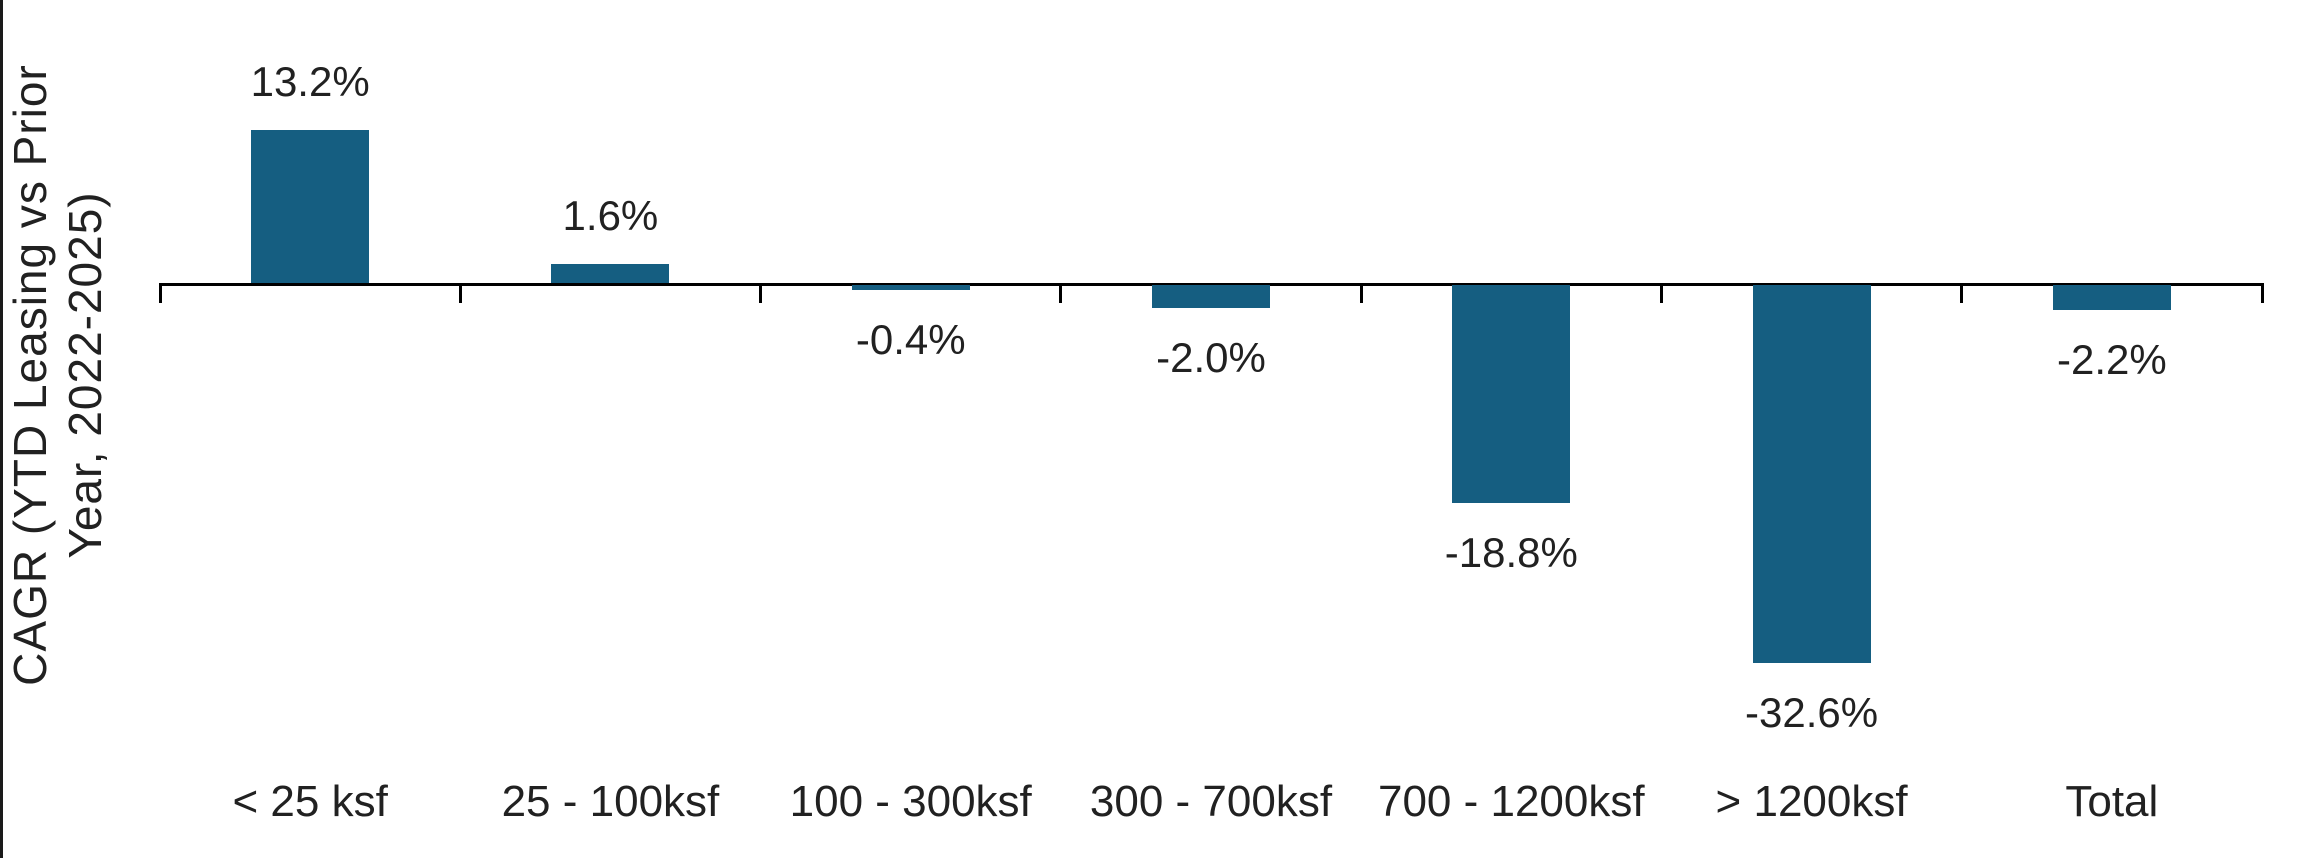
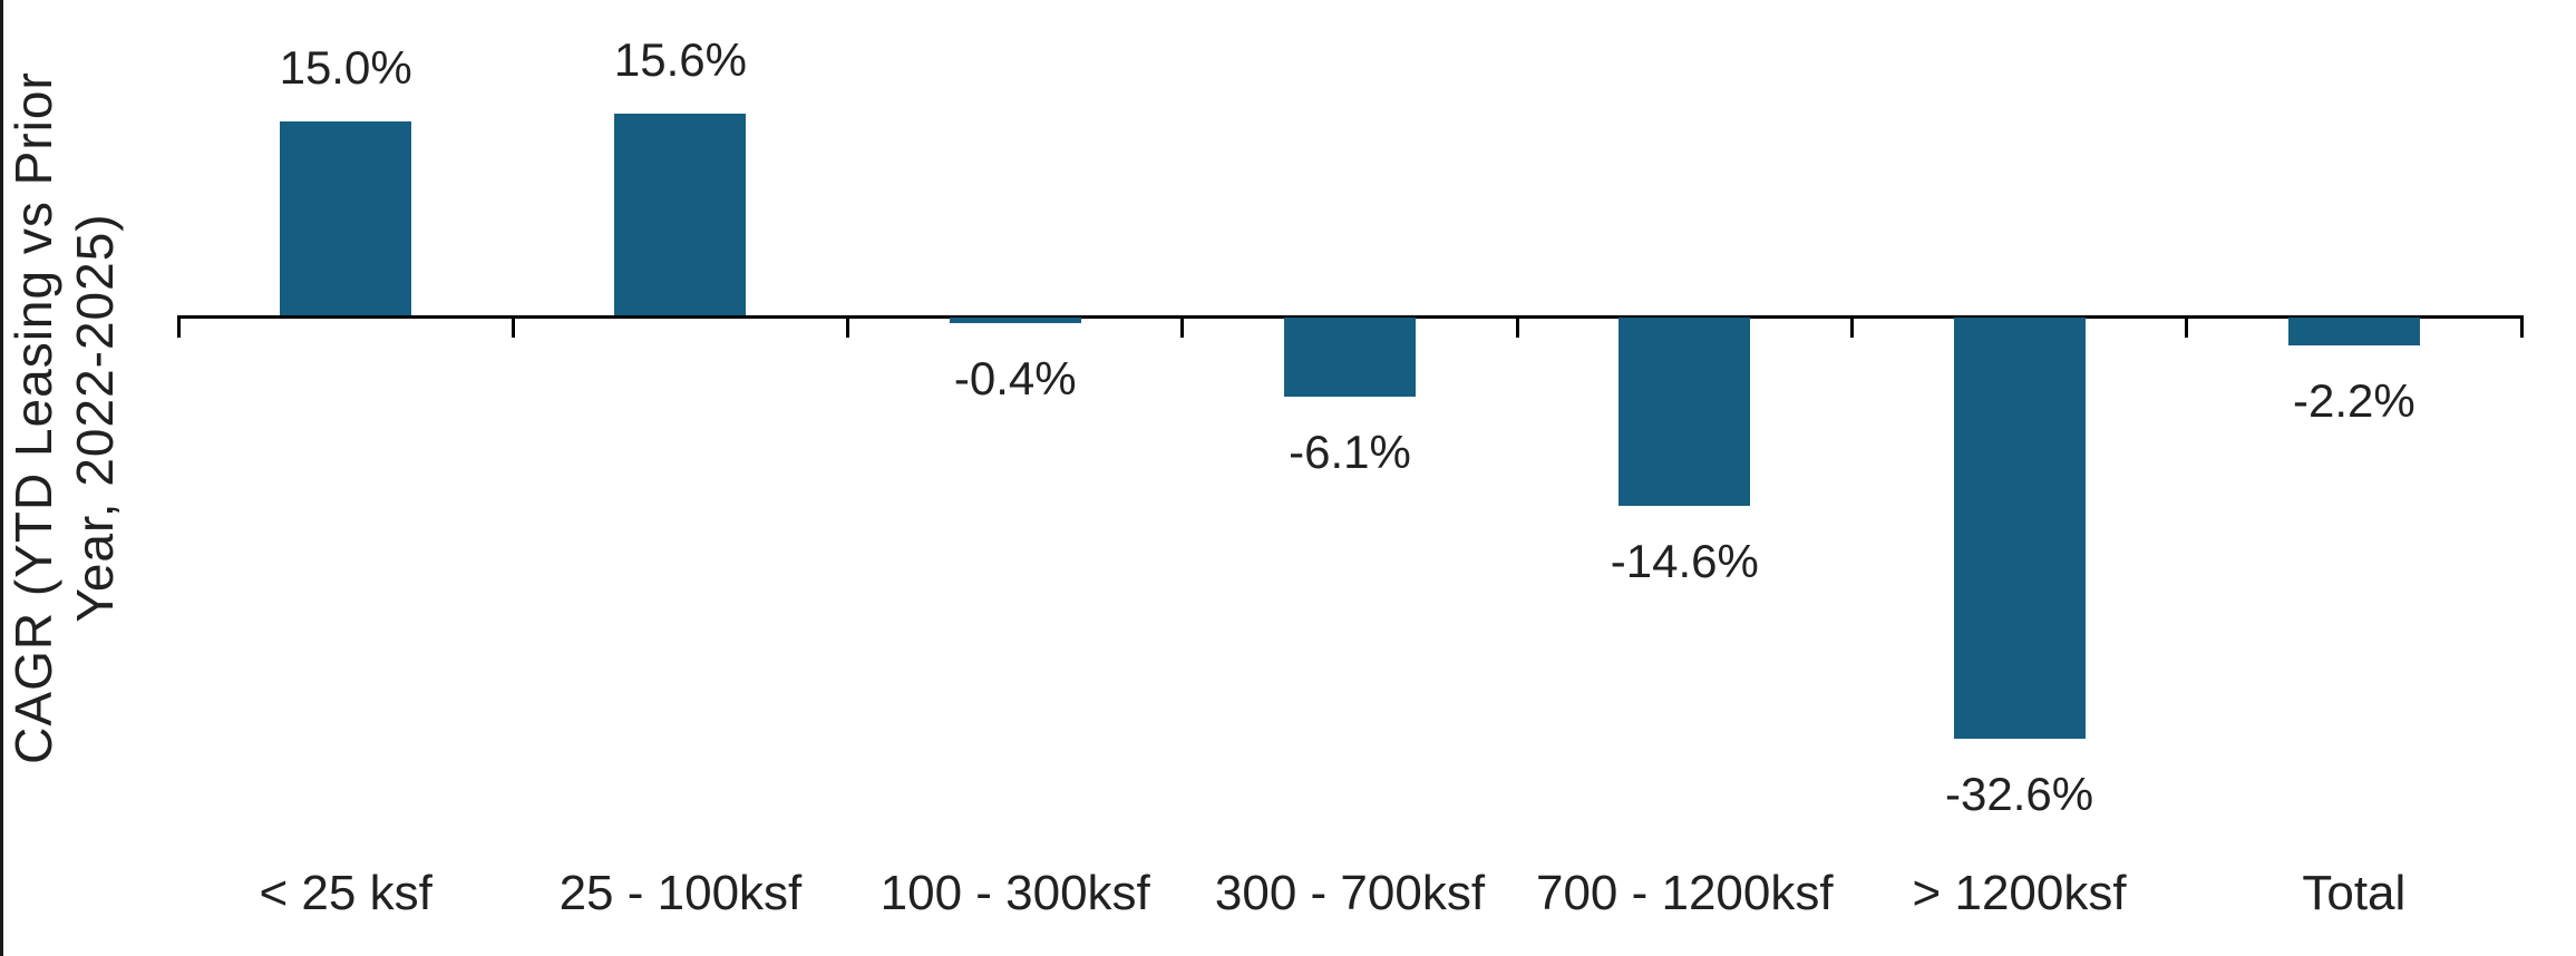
< 25 ksf: 13.2% -> 15.0%
25 - 100ksf: 1.6% -> 15.6%
300 - 700ksf: -2.0% -> -6.1%
700 - 1200ksf: -18.8% -> -14.6%
